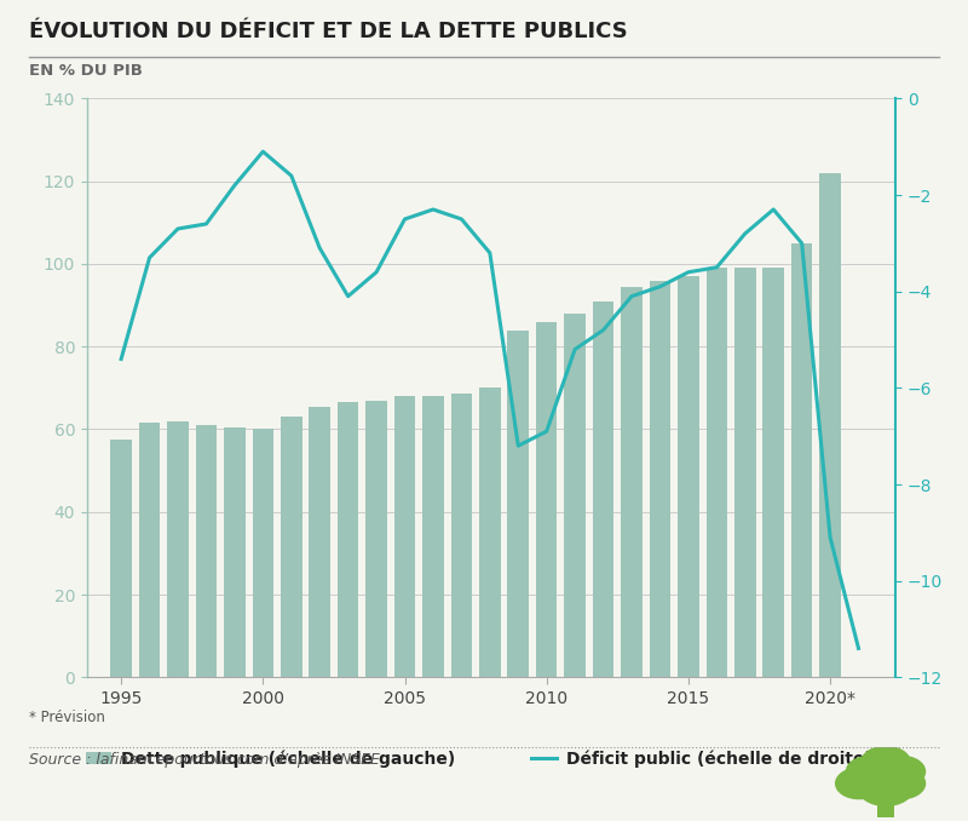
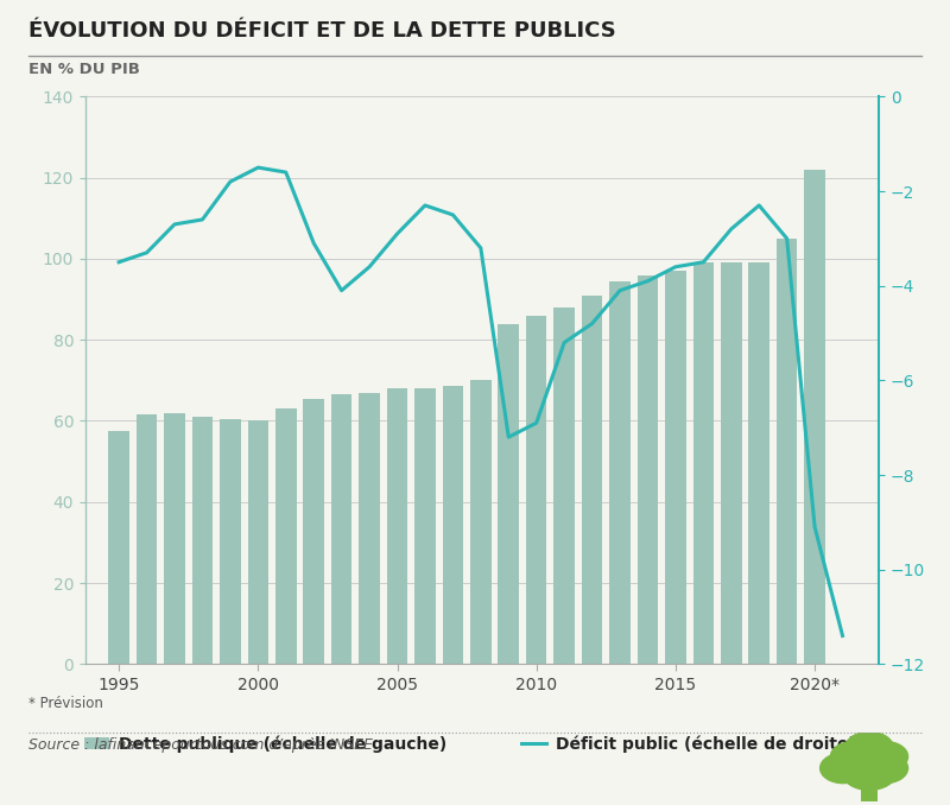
Déficit public (échelle de droite)/1995: -5.4 -> -3.5
Déficit public (échelle de droite)/2000: -1.1 -> -1.5
Déficit public (échelle de droite)/2005: -2.5 -> -2.9
